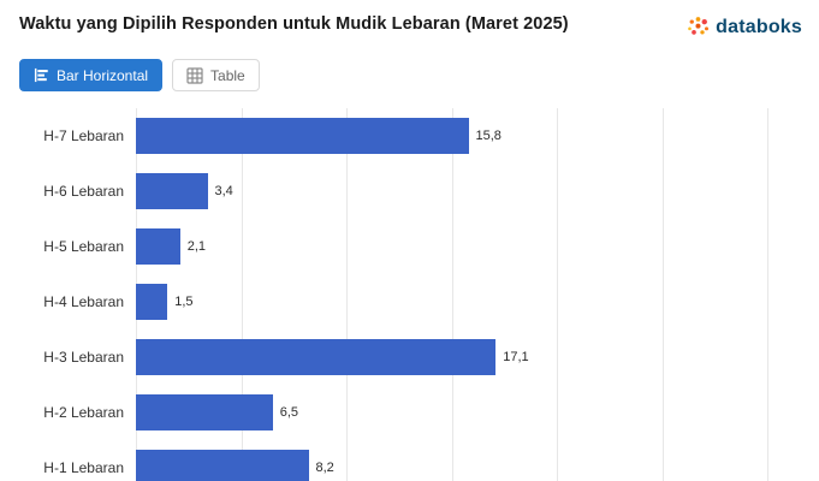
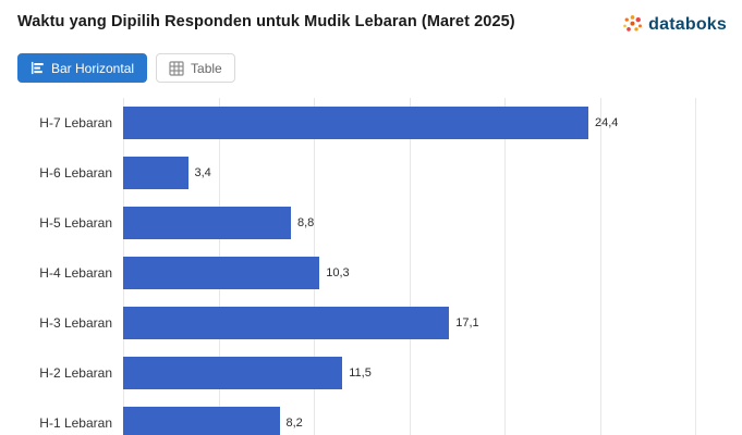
H-7 Lebaran: 15,8 -> 24,4
H-5 Lebaran: 2,1 -> 8,8
H-4 Lebaran: 1,5 -> 10,3
H-2 Lebaran: 6,5 -> 11,5
